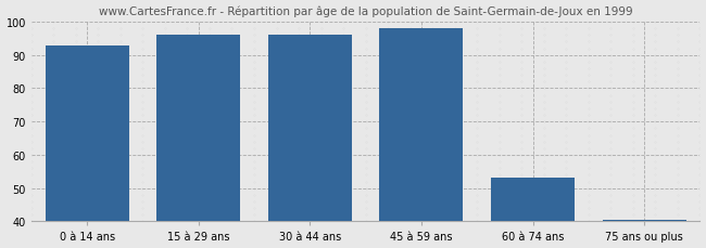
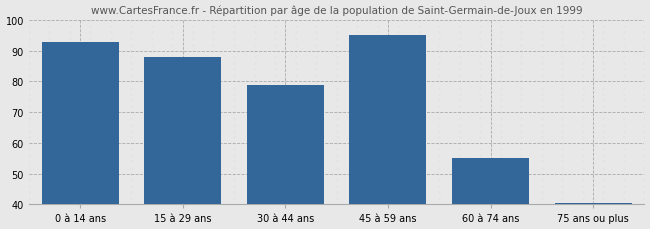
15 à 29 ans: 96.0 -> 88.0
30 à 44 ans: 96.0 -> 79.0
45 à 59 ans: 98.0 -> 95.0
60 à 74 ans: 53.0 -> 55.0
